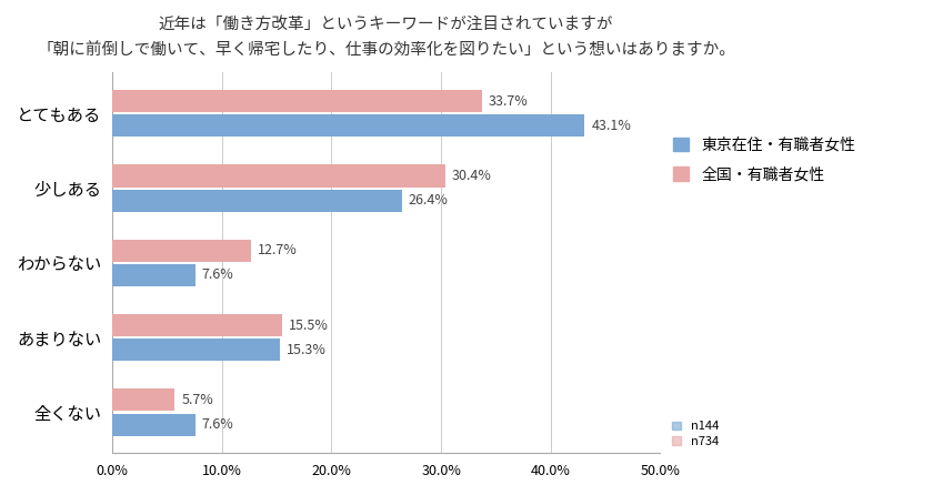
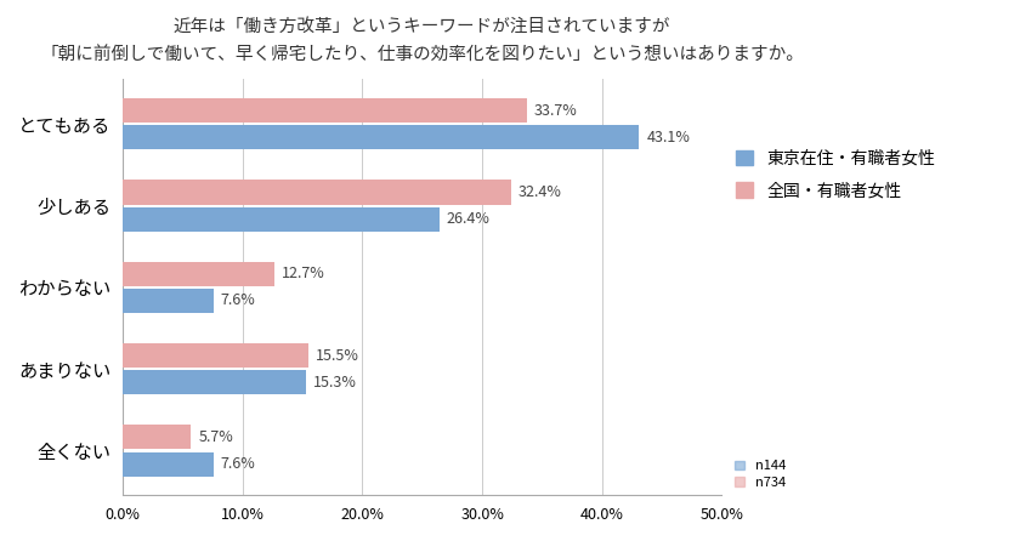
n734/少しある: 30.4% -> 32.4%
